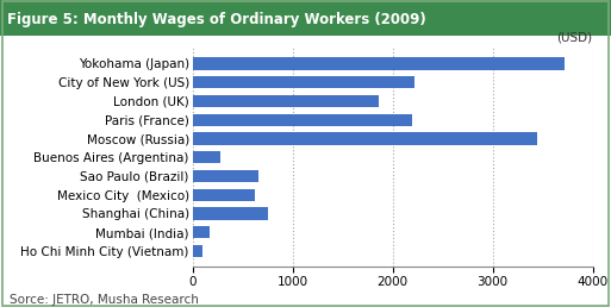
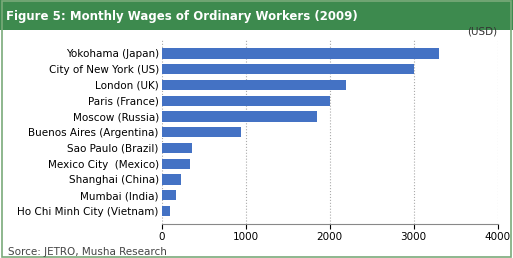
Yokohama (Japan): 3720 -> 3300
City of New York (US): 2220 -> 3000
London (UK): 1860 -> 2200
Paris (France): 2200 -> 2000
Moscow (Russia): 3440 -> 1850
Buenos Aires (Argentina): 280 -> 950
Sao Paulo (Brazil): 660 -> 360
Mexico City (Mexico): 620 -> 340
Shanghai (China): 760 -> 230
